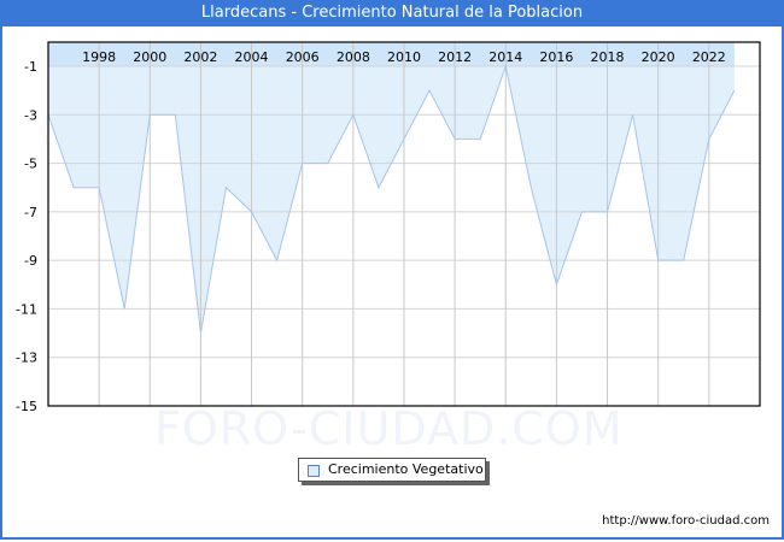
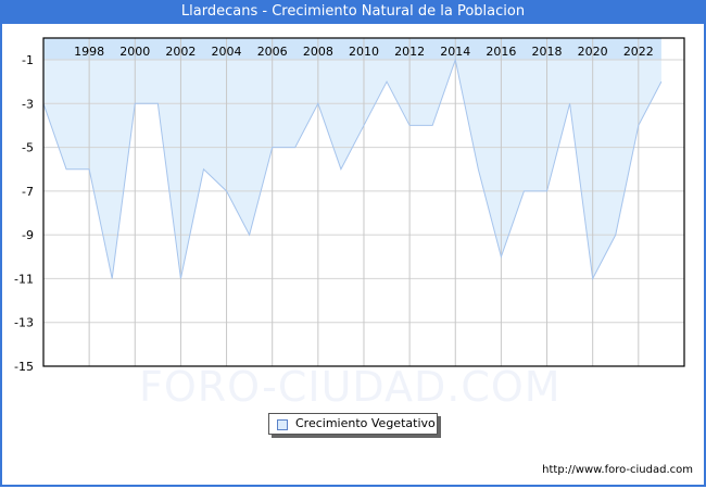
2002: -12 -> -11
2020: -9 -> -11
